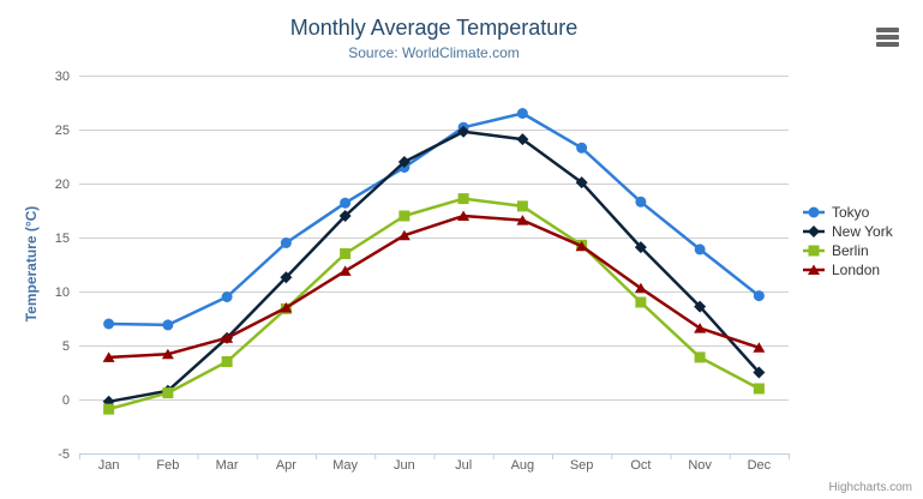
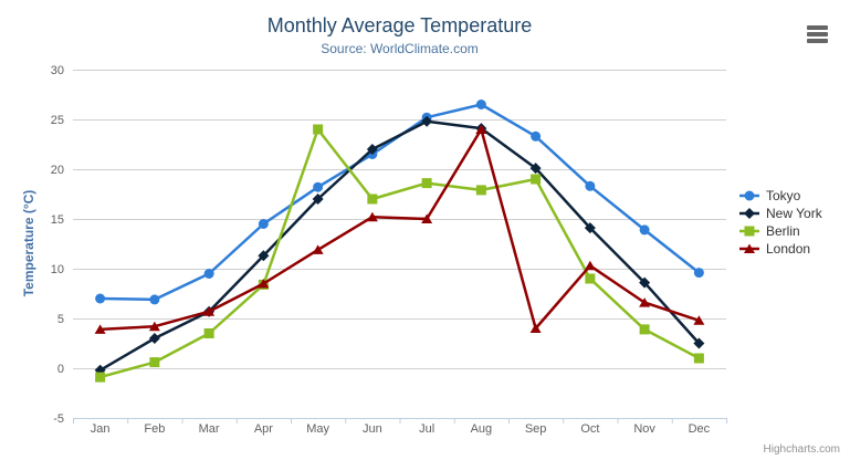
New York/Feb: 1 -> 3
Berlin/May: 14 -> 24
London/Jul: 17 -> 15
London/Aug: 17 -> 24
Berlin/Sep: 14 -> 19
London/Sep: 14 -> 4
